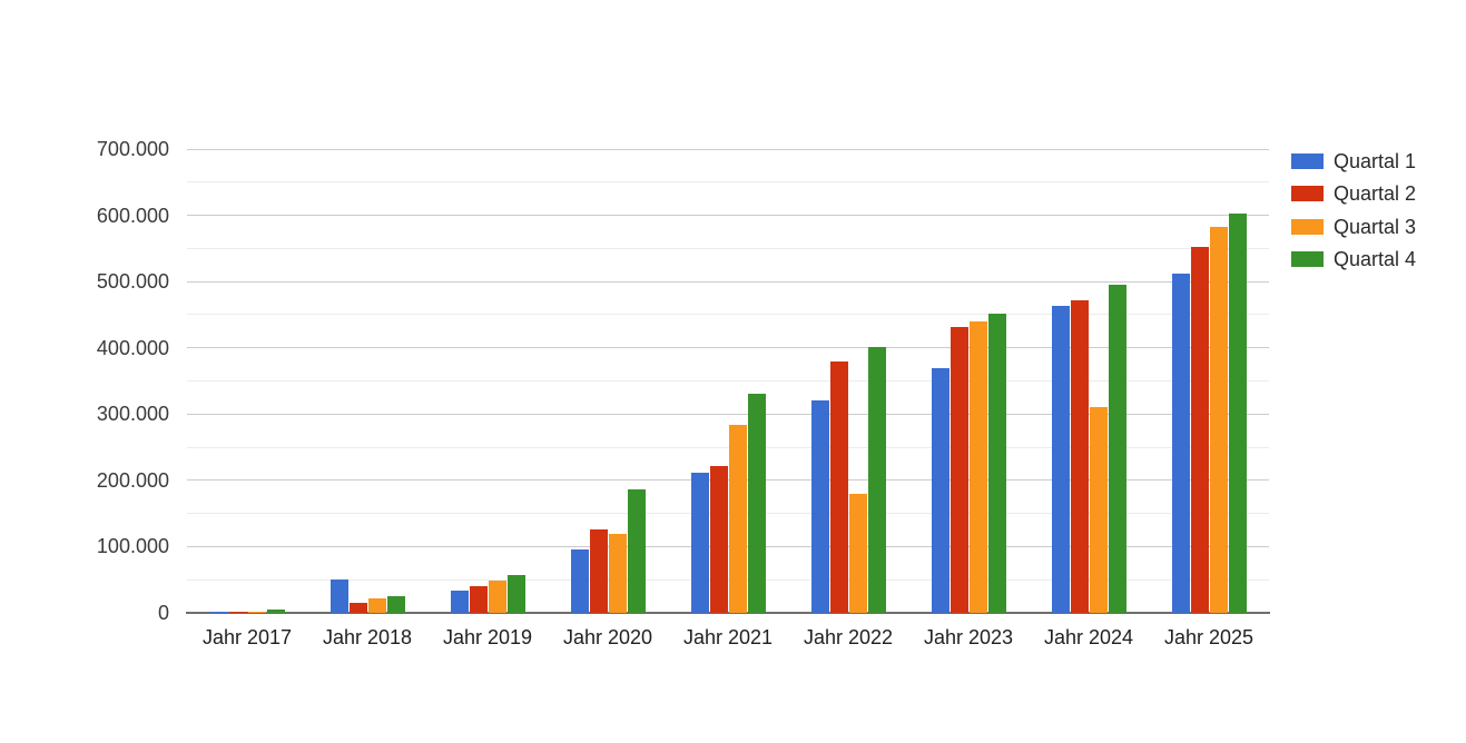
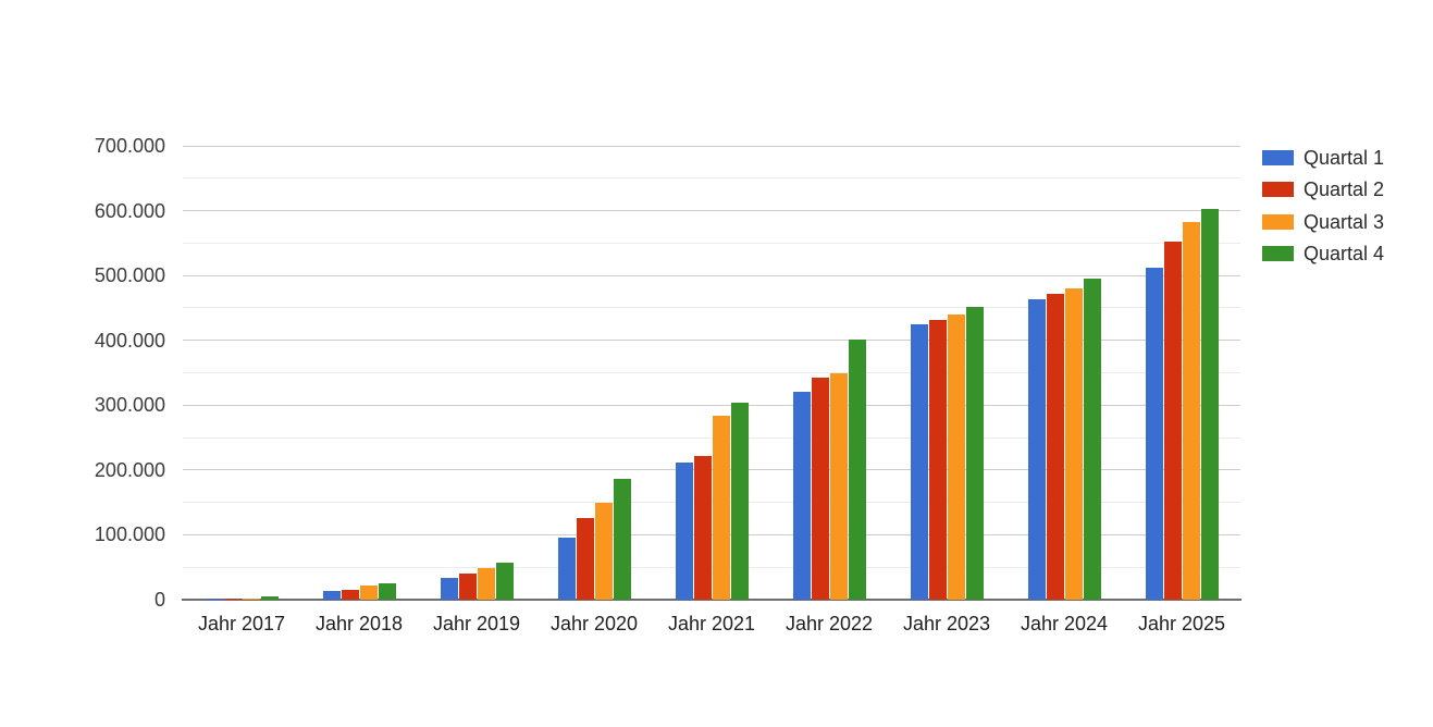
Quartal 1/Jahr 2018: 50000 -> 10000
Quartal 3/Jahr 2020: 120000 -> 150000
Quartal 4/Jahr 2021: 330000 -> 300000
Quartal 2/Jahr 2022: 380000 -> 340000
Quartal 3/Jahr 2022: 180000 -> 350000
Quartal 1/Jahr 2023: 370000 -> 420000
Quartal 3/Jahr 2024: 310000 -> 480000
